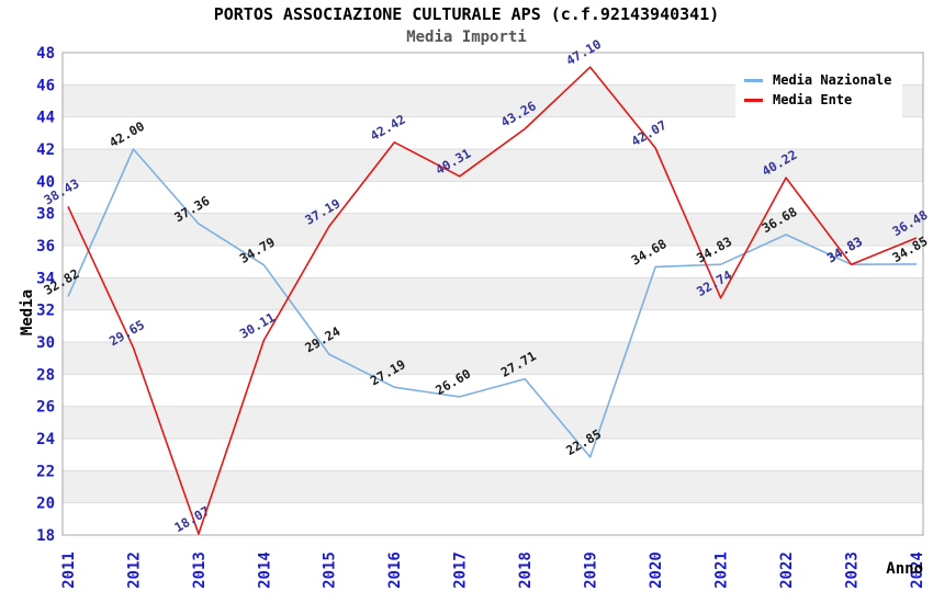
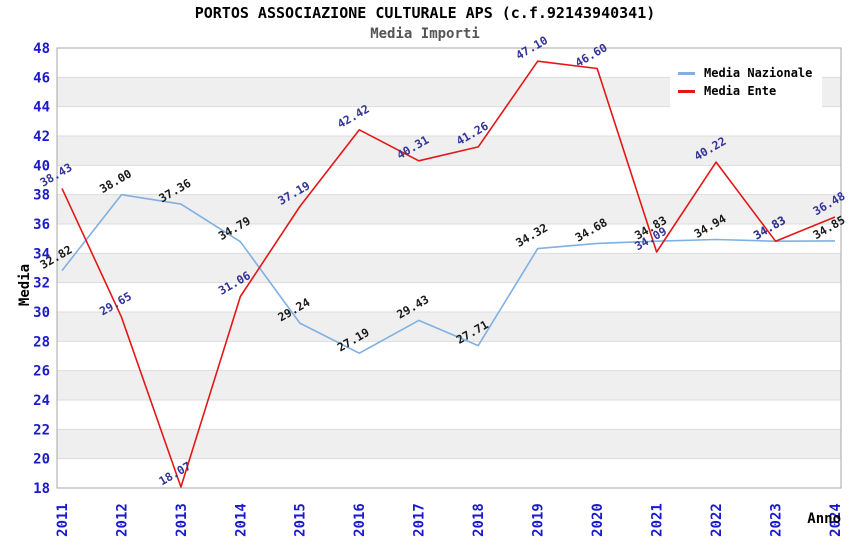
Media Nazionale/2012: 42.00 -> 38.00
Media Ente/2014: 30.11 -> 31.06
Media Nazionale/2017: 26.60 -> 29.43
Media Ente/2018: 43.26 -> 41.26
Media Nazionale/2019: 22.85 -> 34.32
Media Ente/2020: 42.07 -> 46.60
Media Ente/2021: 32.74 -> 34.09
Media Nazionale/2022: 36.68 -> 34.94
